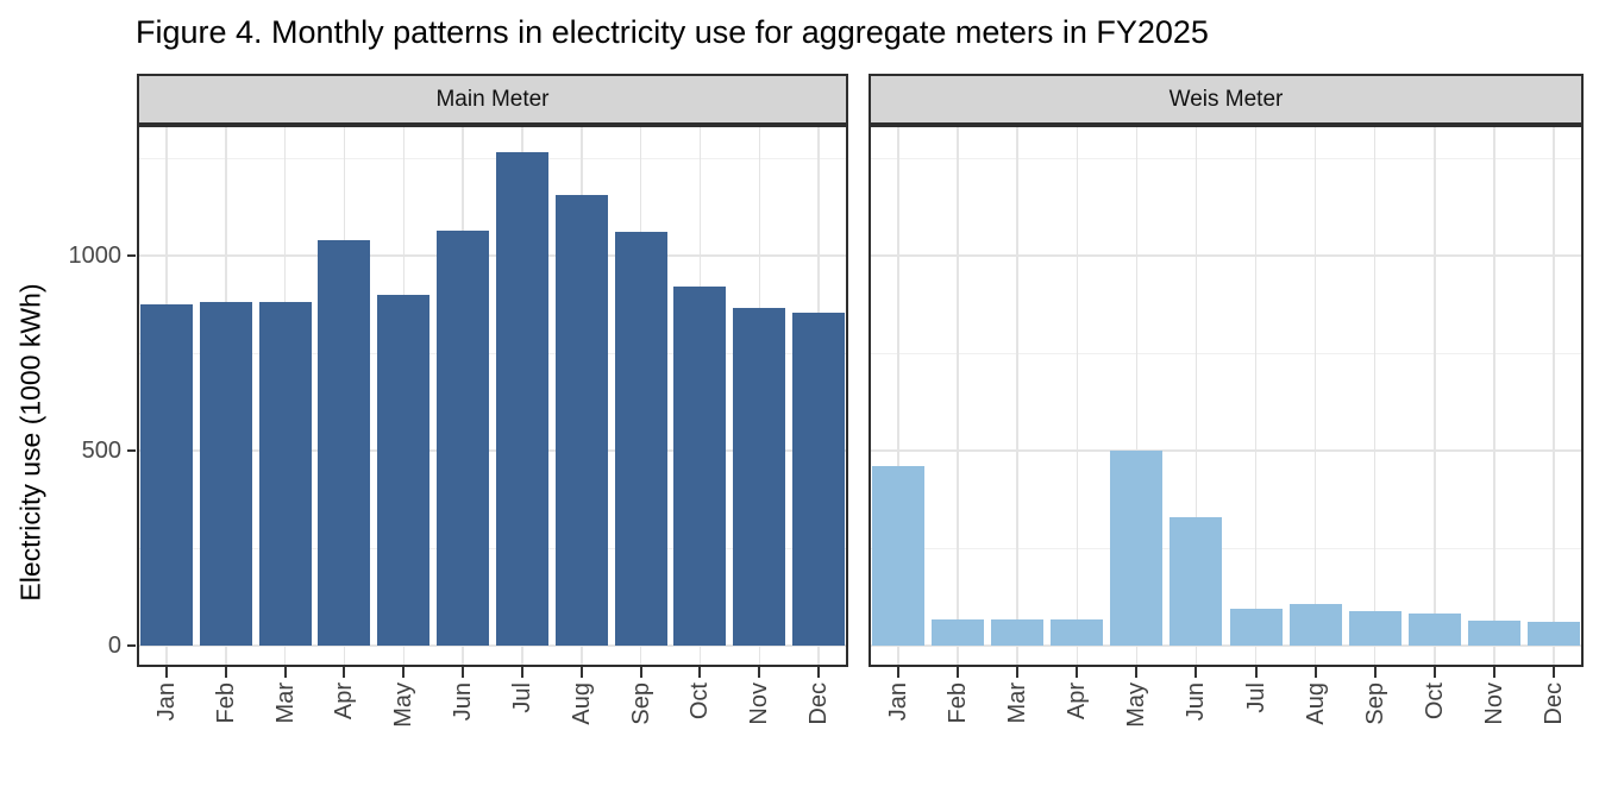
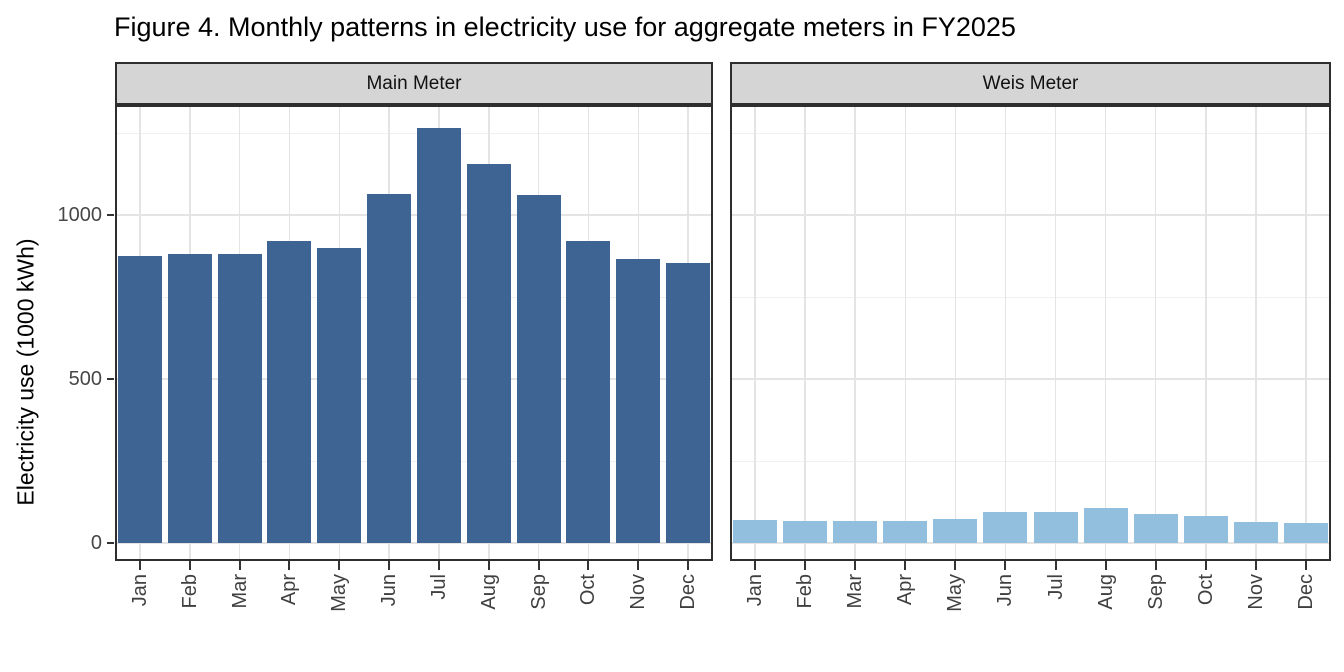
Weis Meter/Jan: 460 -> 70
Main Meter/Apr: 1040 -> 920
Weis Meter/May: 500 -> 70
Weis Meter/Jun: 330 -> 90
